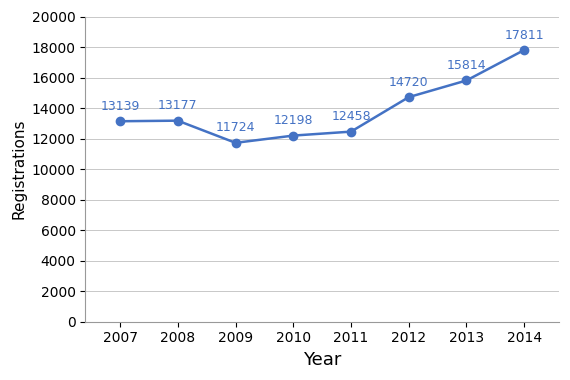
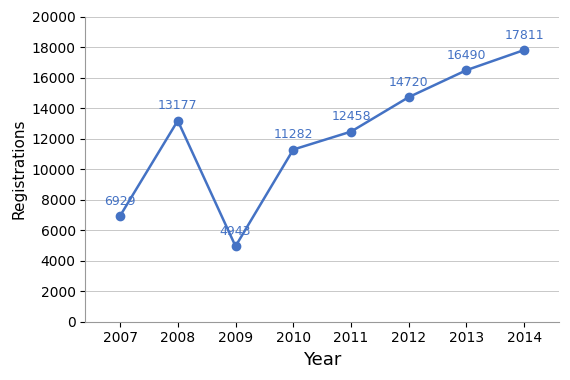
2007: 13139 -> 6929
2009: 11724 -> 4943
2010: 12198 -> 11282
2013: 15814 -> 16490
